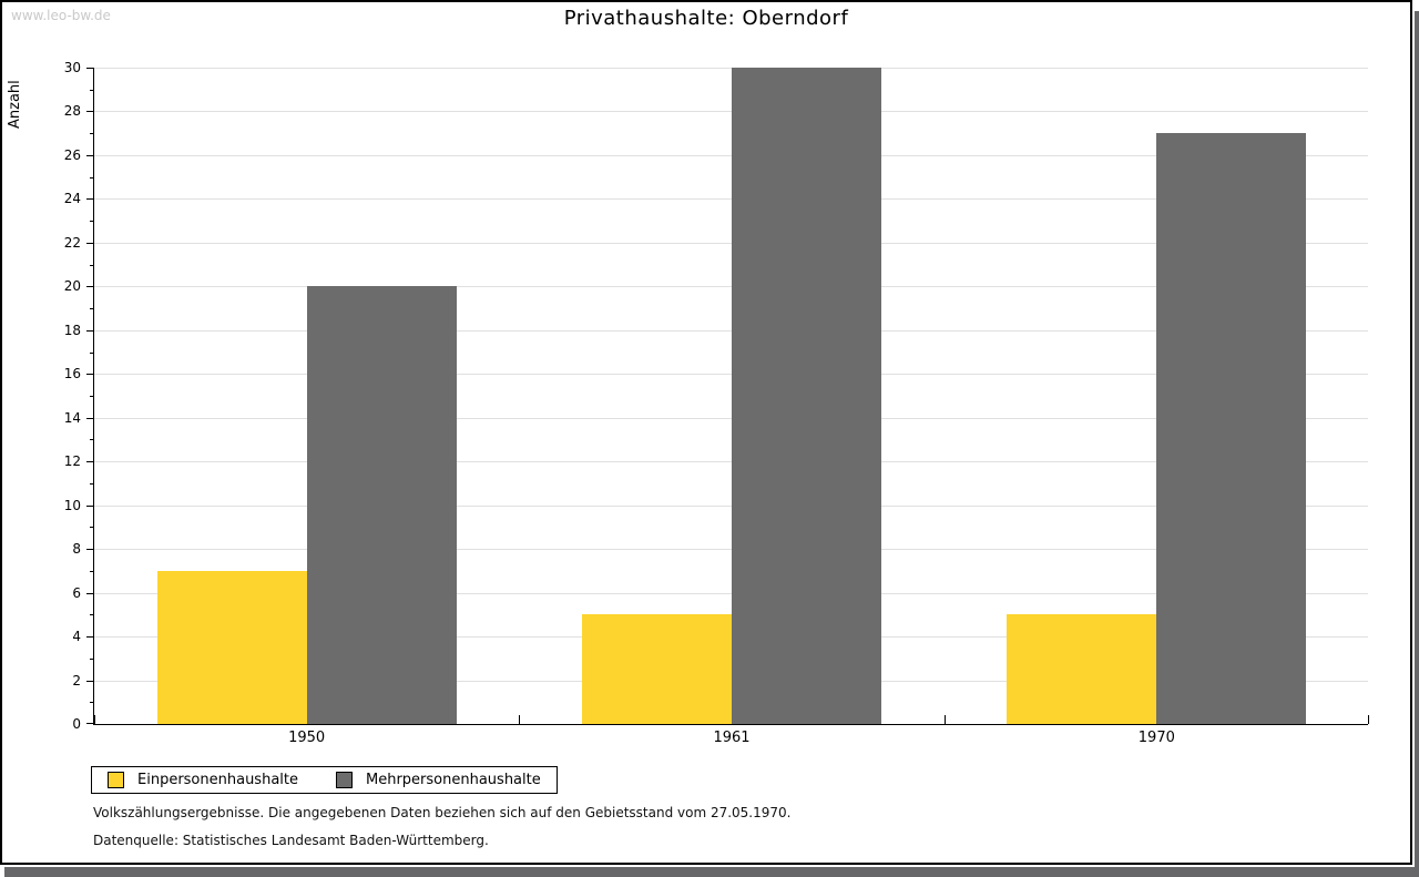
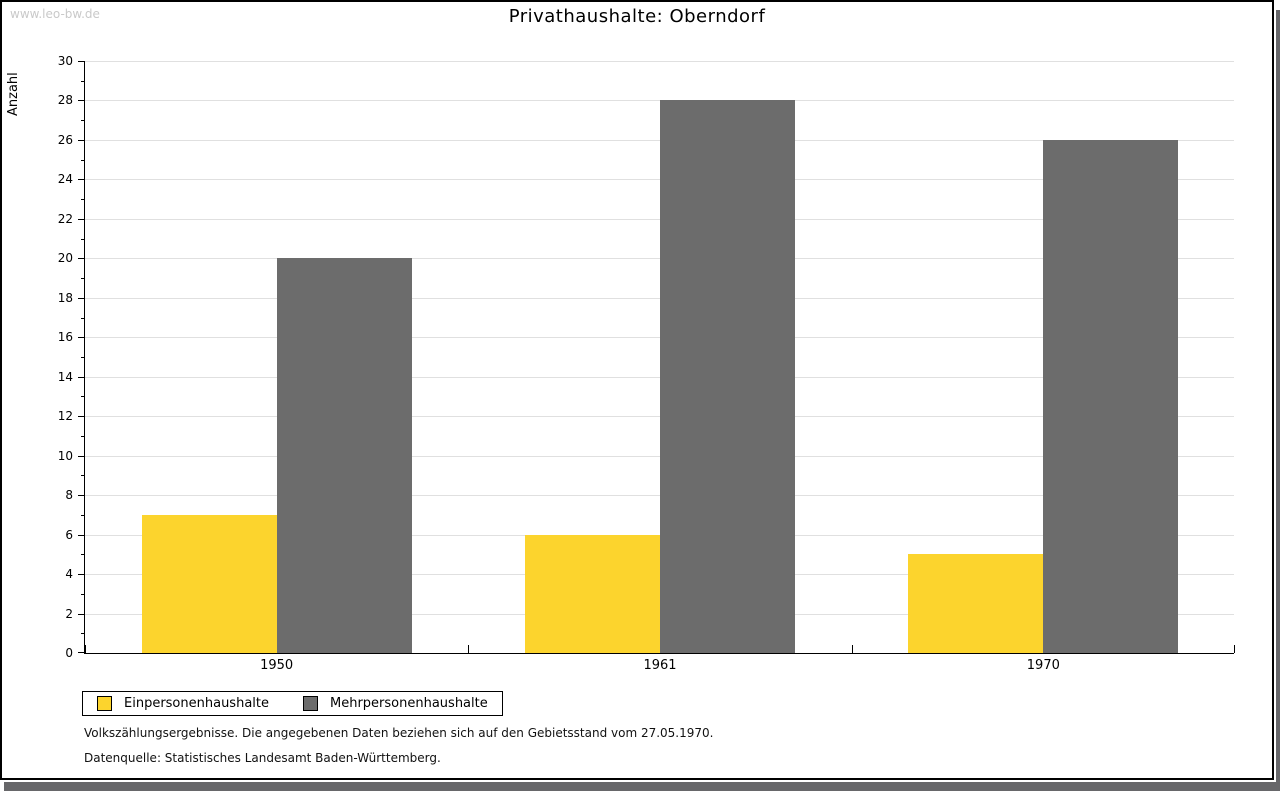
Einpersonenhaushalte/1961: 5 -> 6
Mehrpersonenhaushalte/1961: 30 -> 28
Mehrpersonenhaushalte/1970: 27 -> 26
